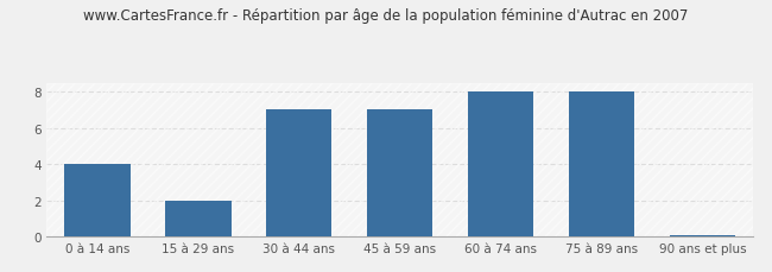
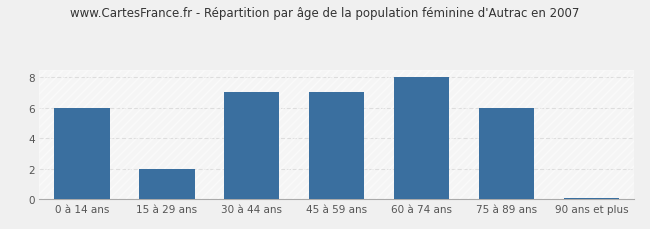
0 à 14 ans: 4.0 -> 6.0
75 à 89 ans: 8.0 -> 6.0
